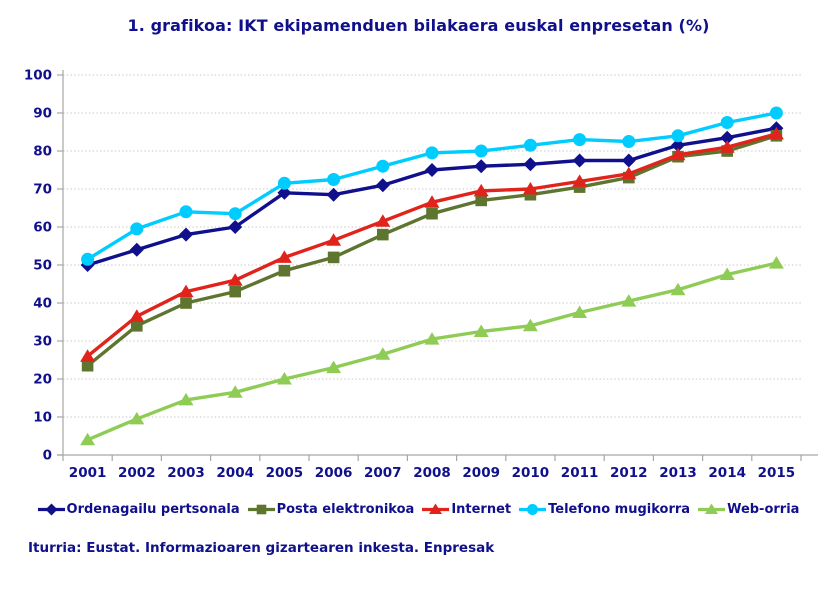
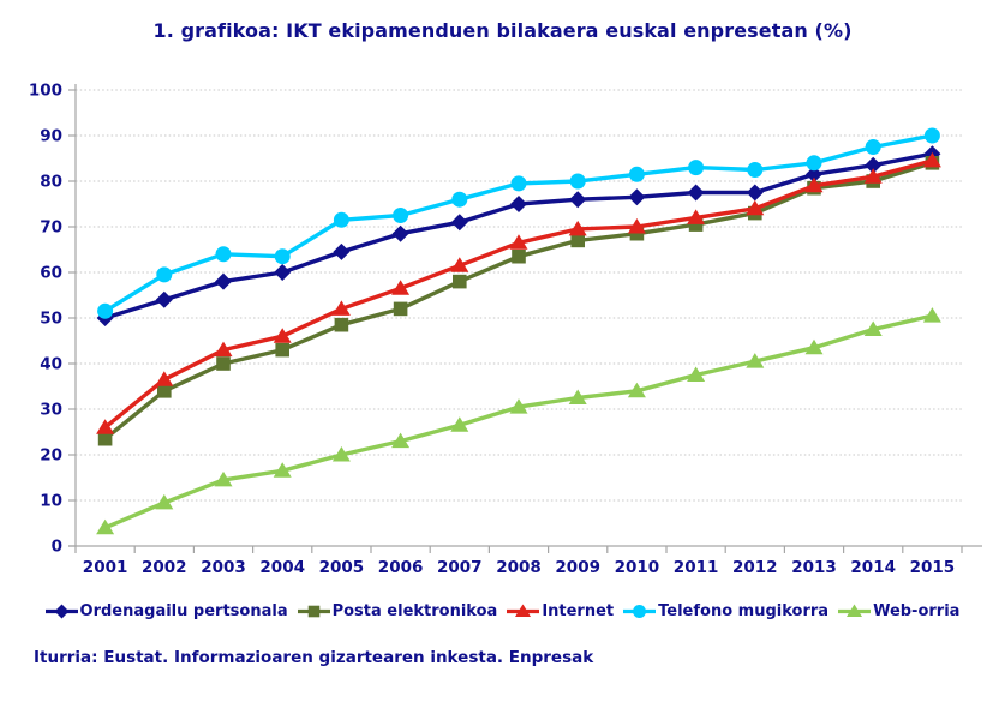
Ordenagailu pertsonala/2005: 69 -> 64
